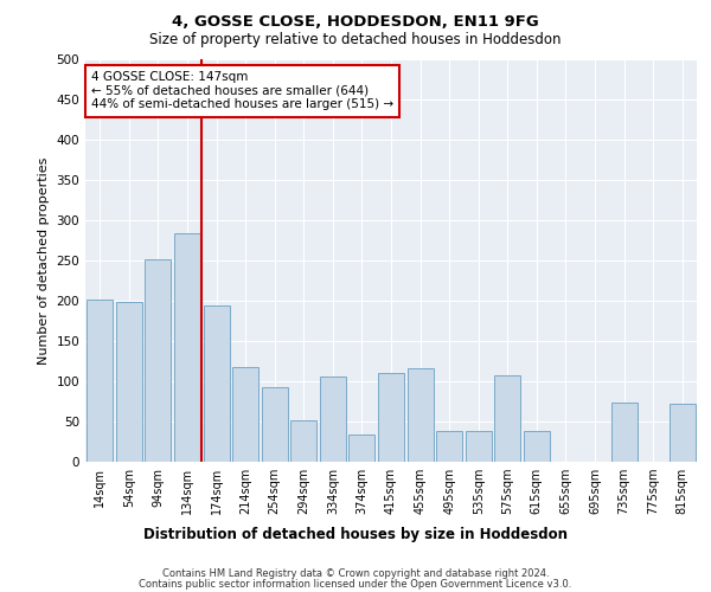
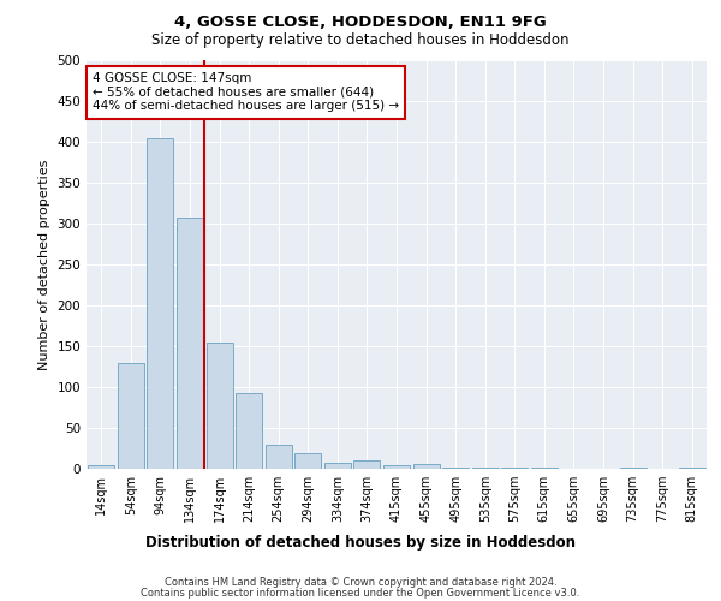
14sqm: 202 -> 5
54sqm: 198 -> 130
94sqm: 252 -> 405
134sqm: 284 -> 308
174sqm: 194 -> 155
214sqm: 118 -> 92
254sqm: 92 -> 29
294sqm: 52 -> 19
334sqm: 106 -> 8
374sqm: 34 -> 11
415sqm: 110 -> 5
455sqm: 116 -> 6
495sqm: 38 -> 2
535sqm: 38 -> 1
575sqm: 108 -> 1
615sqm: 38 -> 1
735sqm: 74 -> 1
815sqm: 72 -> 1
